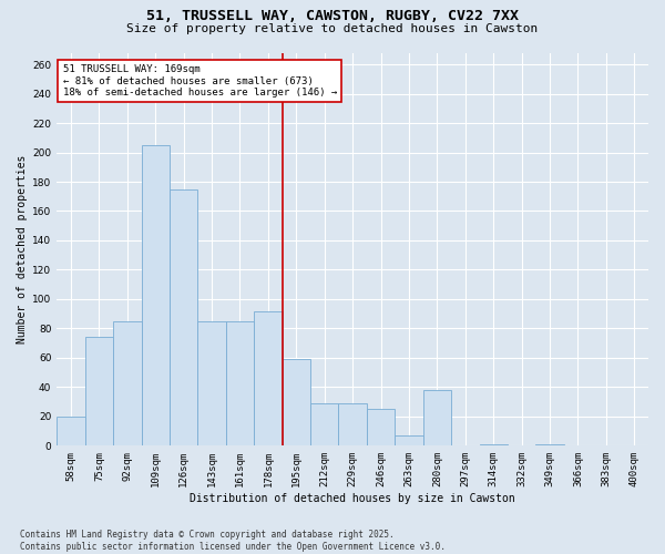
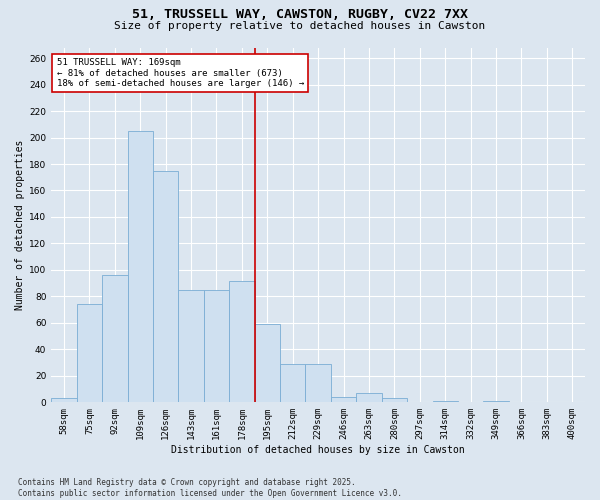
58sqm: 20 -> 3
92sqm: 85 -> 96
246sqm: 25 -> 4
280sqm: 38 -> 3
